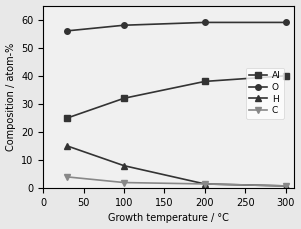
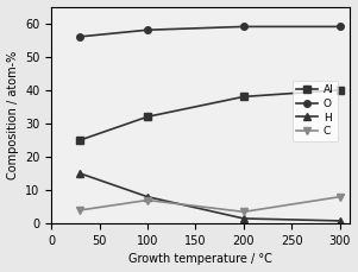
C/100: 2.0 -> 7.0
C/200: 1.5 -> 3.5
C/300: 0.8 -> 8.0
